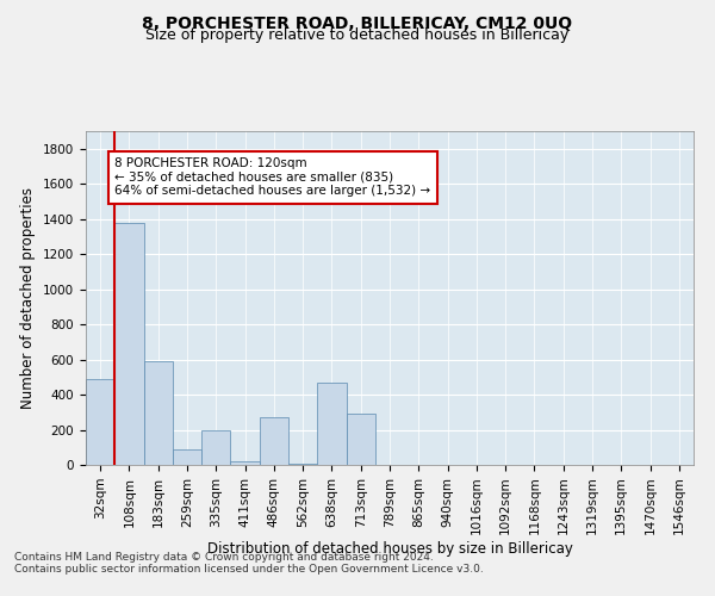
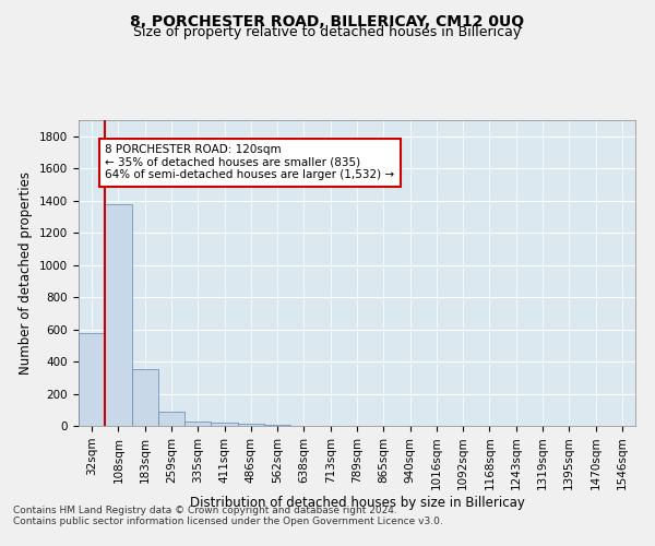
32sqm: 490 -> 580
183sqm: 590 -> 350
335sqm: 200 -> 30
486sqm: 270 -> 20
638sqm: 470 -> 0
713sqm: 290 -> 0
